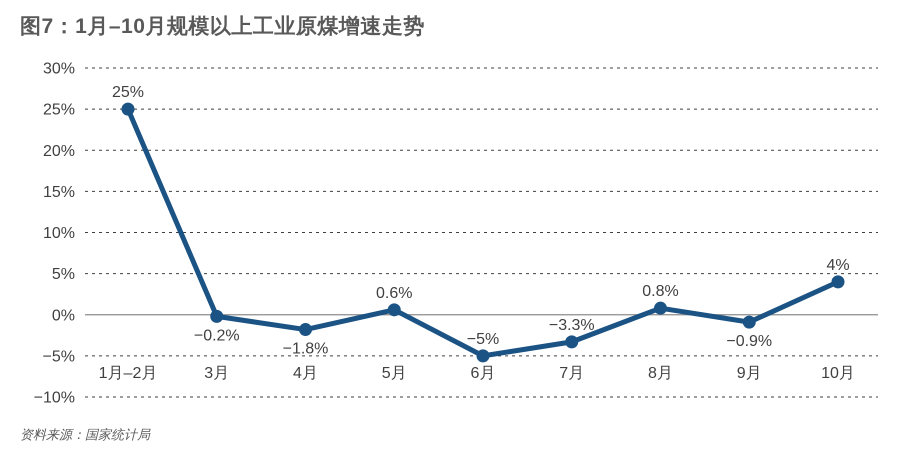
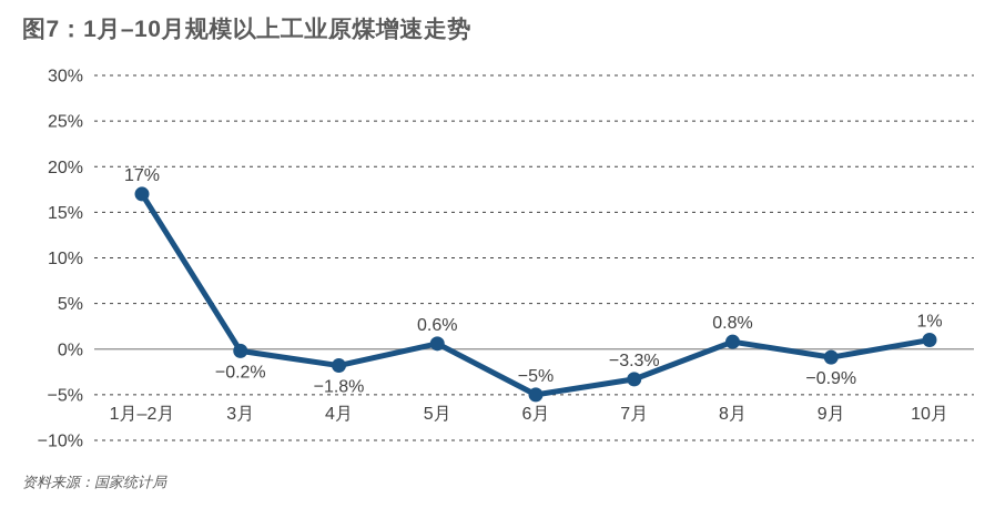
1月–2月: 25% -> 17%
10月: 4% -> 1%
